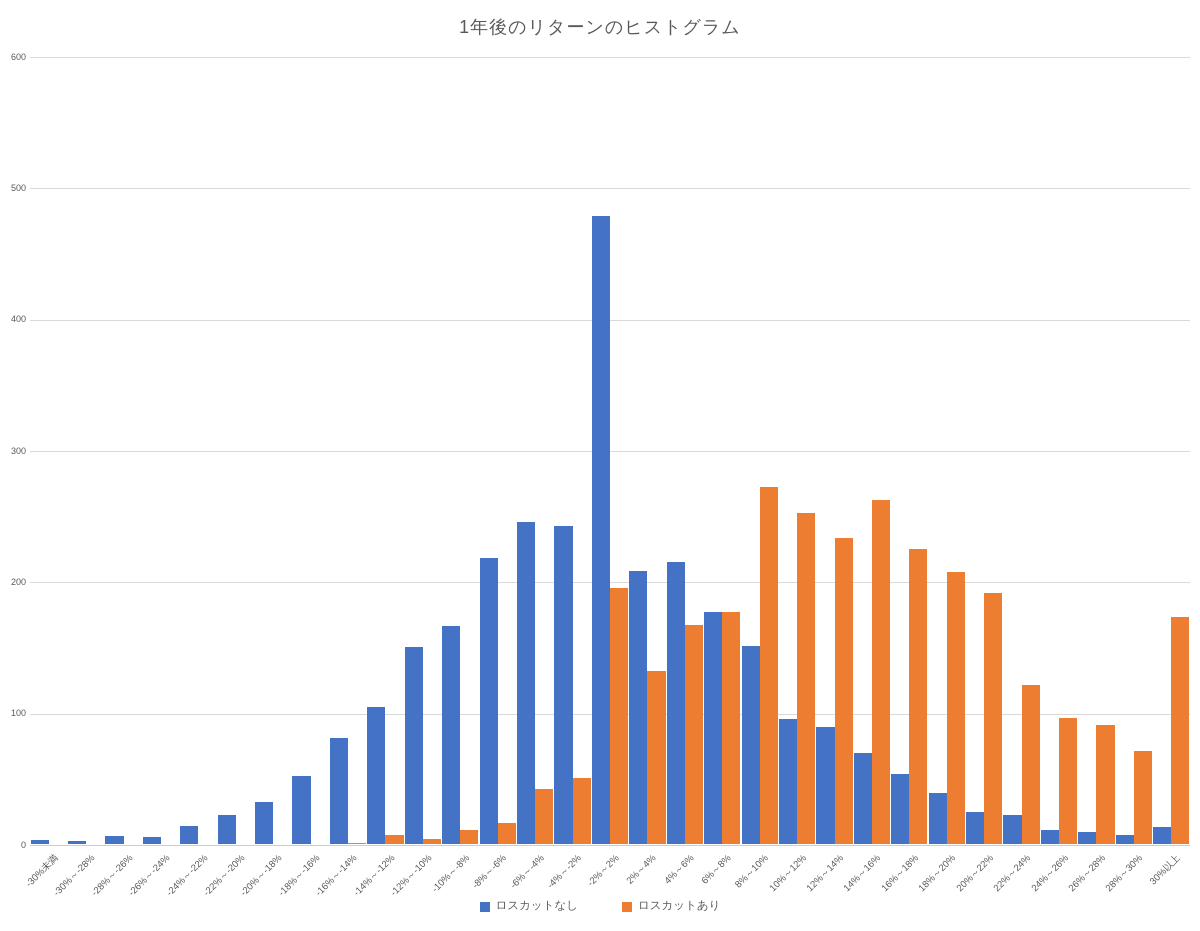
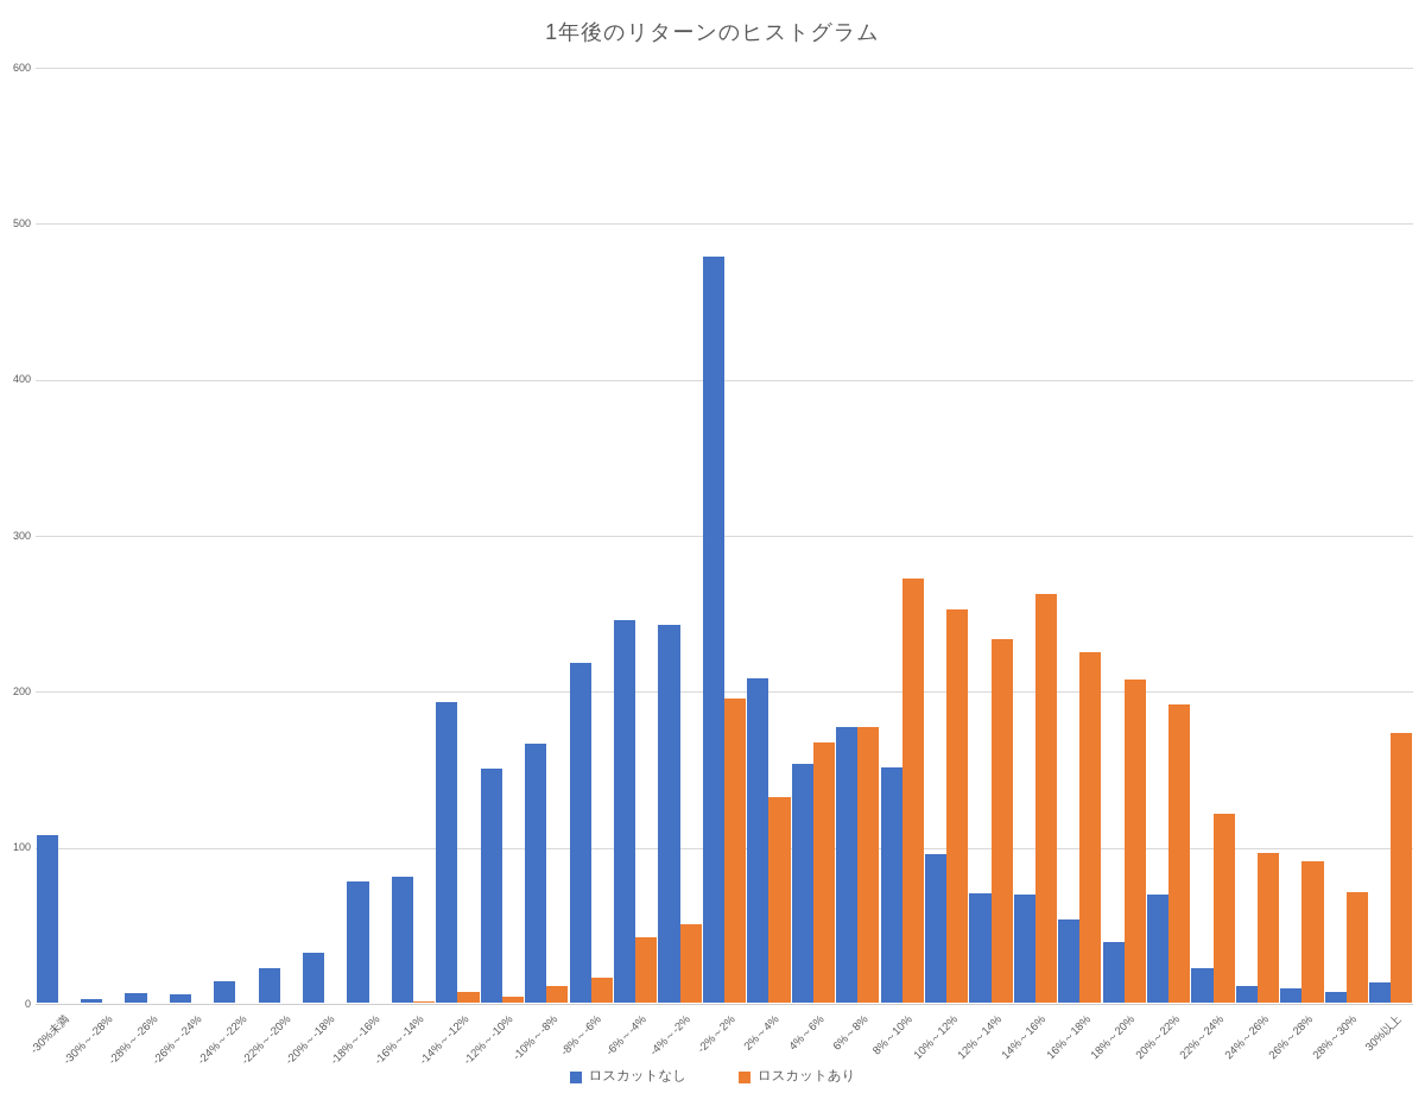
ロスカットなし/-30%未満: 3 -> 107
ロスカットなし/-18%～-16%: 52 -> 78
ロスカットなし/-14%～-12%: 104 -> 193
ロスカットなし/4%～6%: 215 -> 153
ロスカットなし/12%～14%: 89 -> 70
ロスカットなし/20%～22%: 24 -> 69
